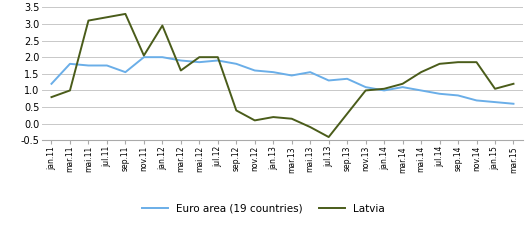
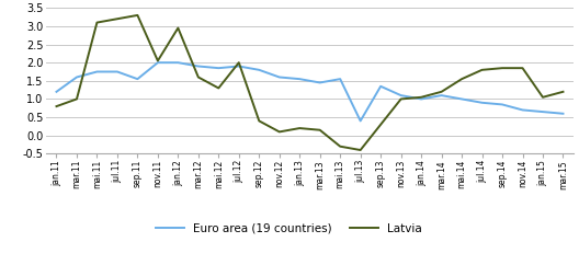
Euro area (19 countries)/mar.11: 1.80 -> 1.60
Latvia/mai.12: 2.00 -> 1.30
Latvia/mai.13: -0.10 -> -0.30
Euro area (19 countries)/jul.13: 1.30 -> 0.40
